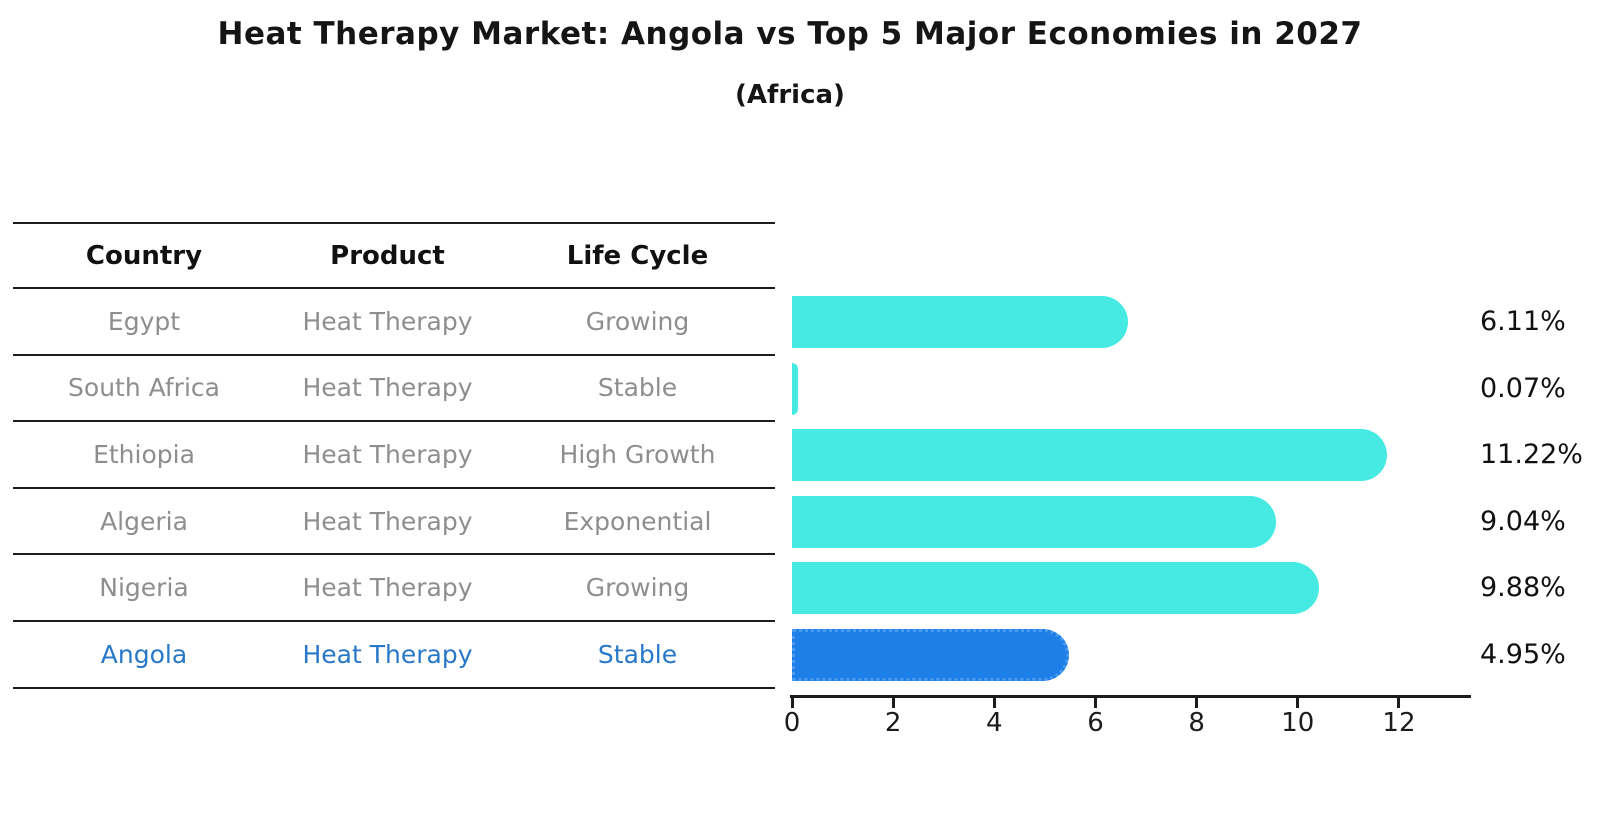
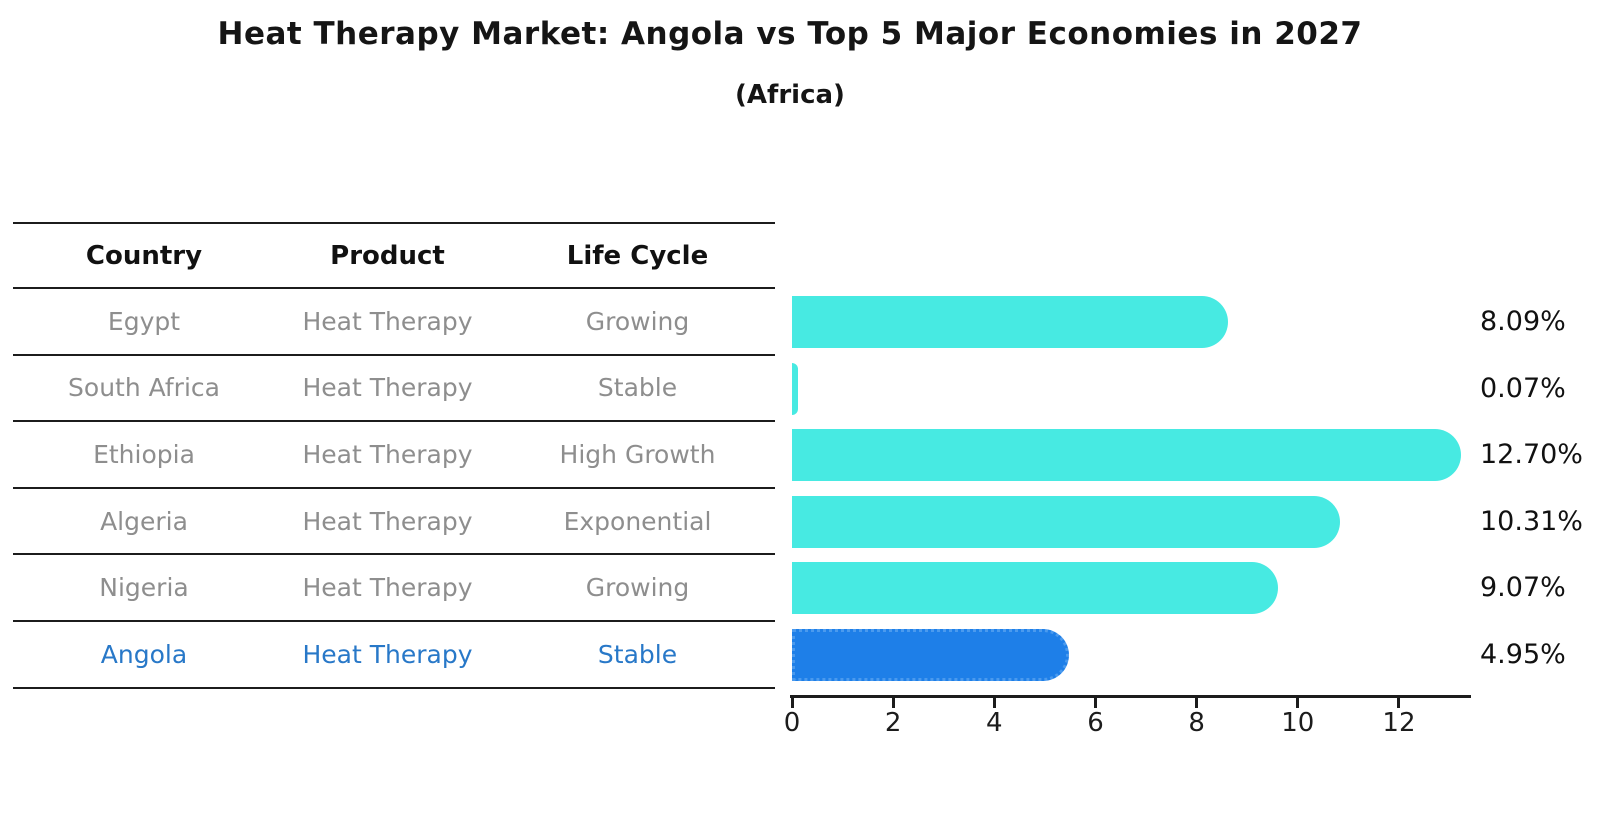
Egypt: 6.11% -> 8.09%
Ethiopia: 11.22% -> 12.70%
Algeria: 9.04% -> 10.31%
Nigeria: 9.88% -> 9.07%
